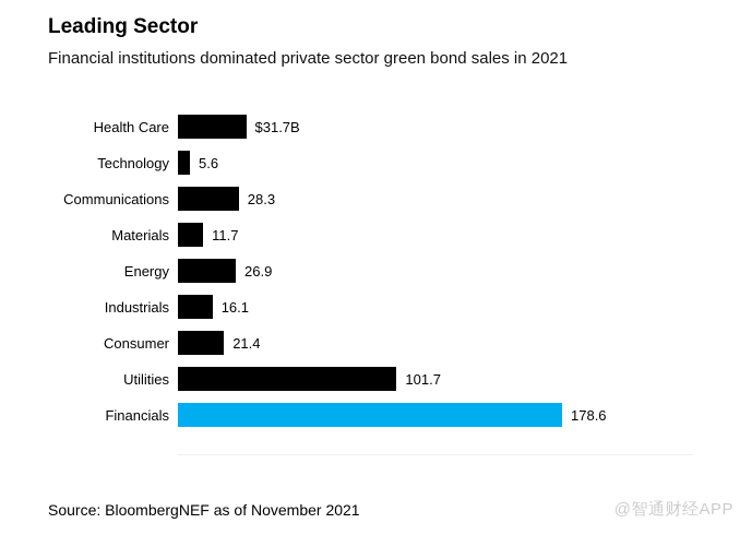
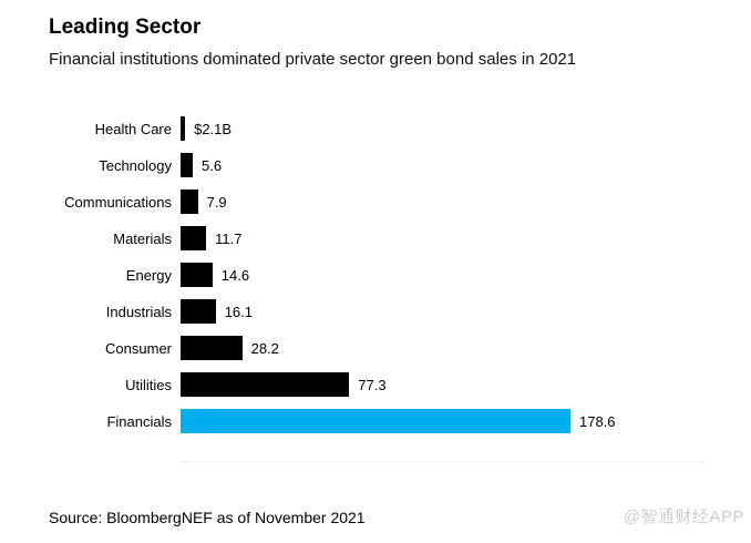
Health Care: $31.7B -> $2.1B
Communications: 28.3 -> 7.9
Energy: 26.9 -> 14.6
Consumer: 21.4 -> 28.2
Utilities: 101.7 -> 77.3
